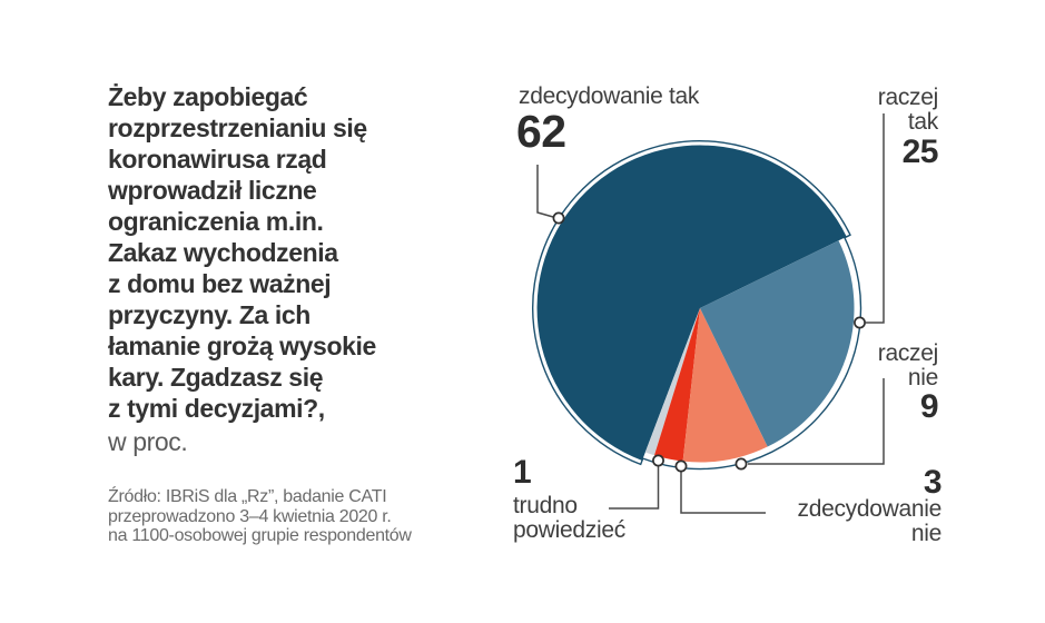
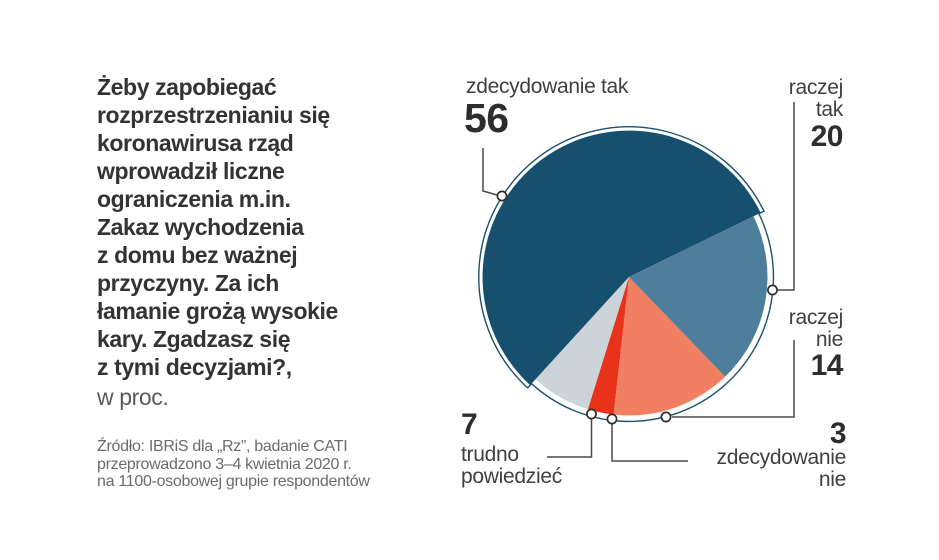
zdecydowanie tak: 62 -> 56
trudno powiedzieć: 1 -> 7
raczej nie: 9 -> 14
raczej tak: 25 -> 20
